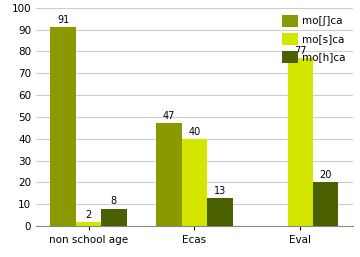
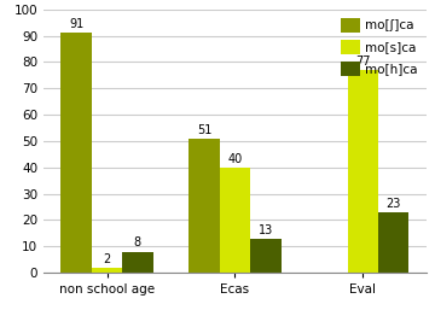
mo[ʃ]ca/Ecas: 47 -> 51
mo[h]ca/Eval: 20 -> 23
